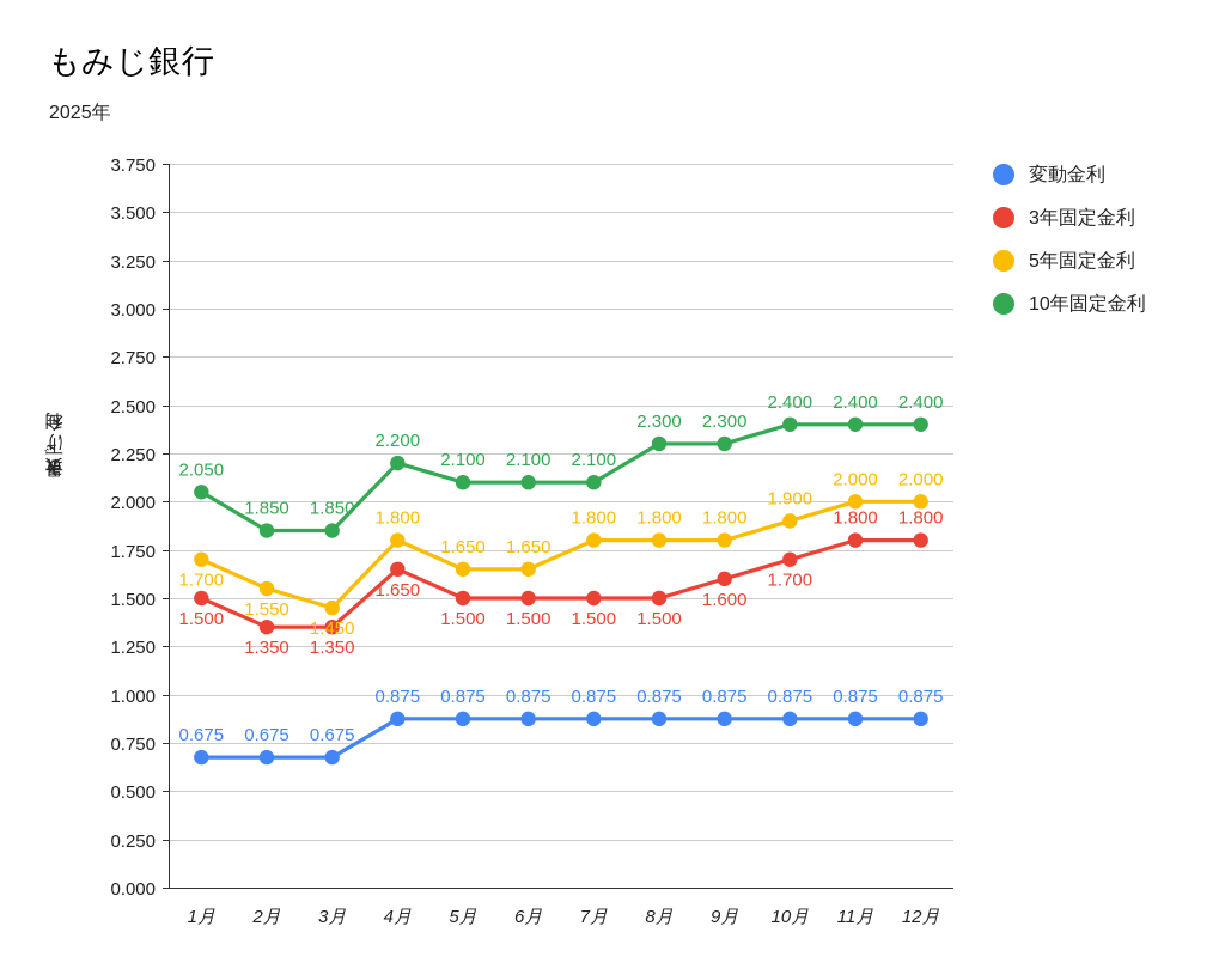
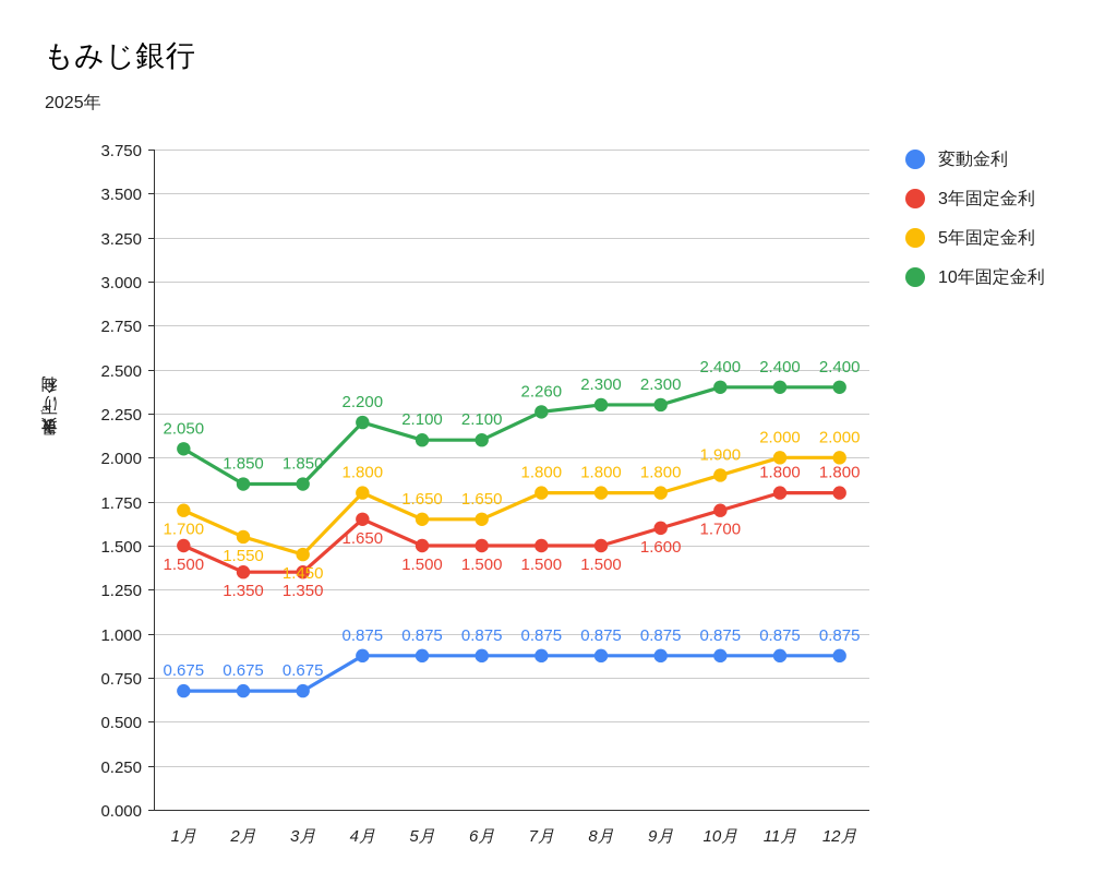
10年固定金利/7月: 2.100 -> 2.260
